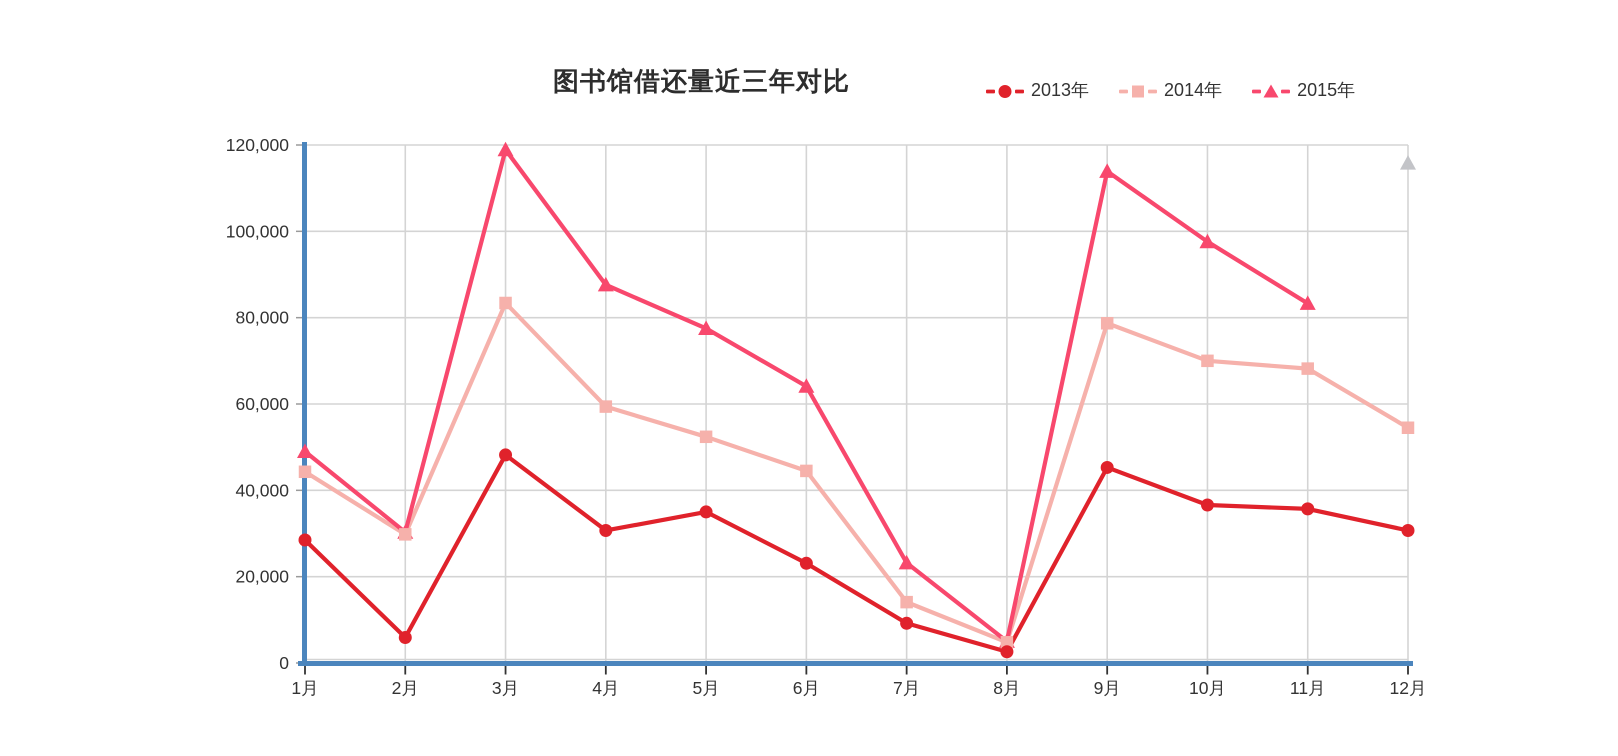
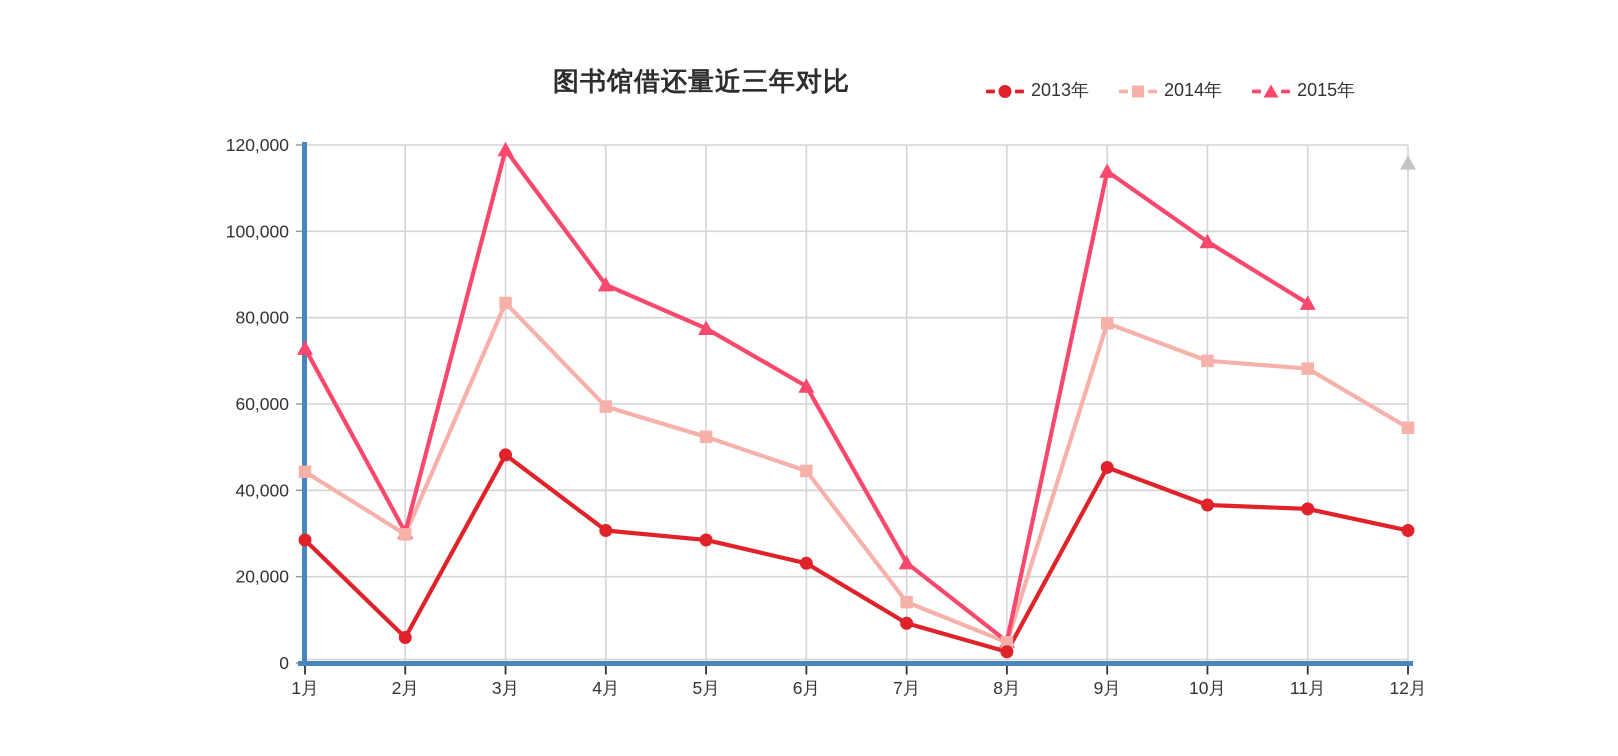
2015年/1月: 49000 -> 73000
2013年/5月: 35000 -> 28000
